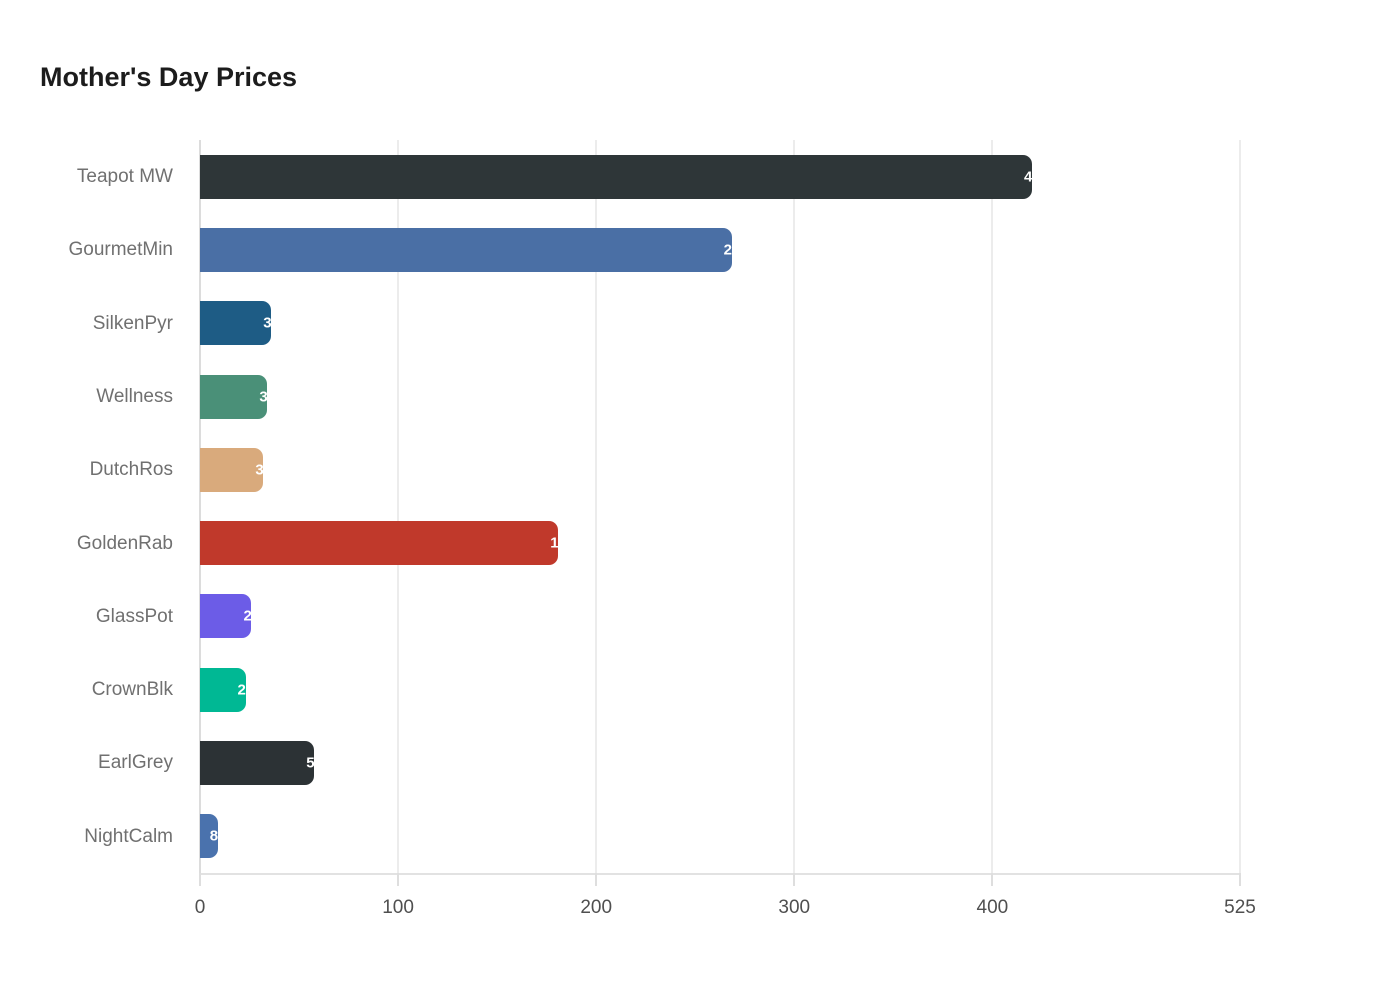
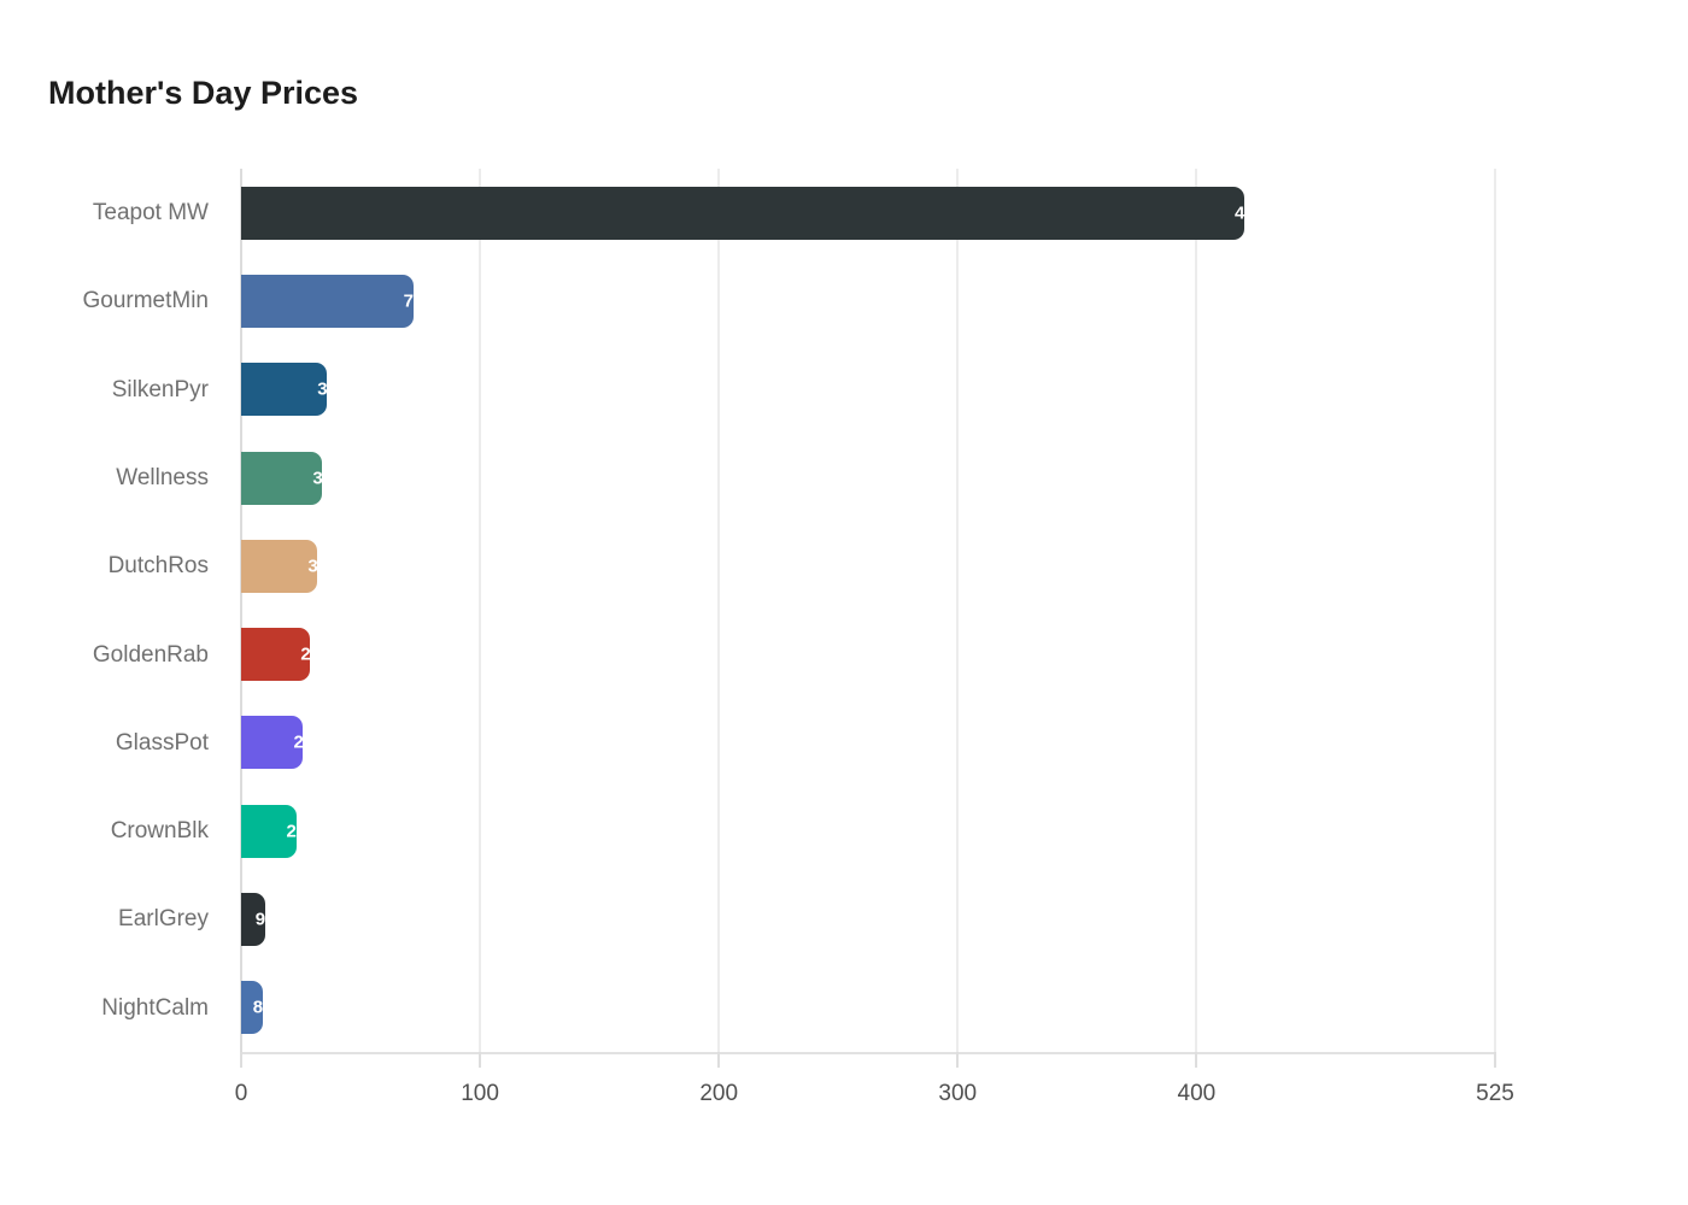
GourmetMin: 268.39 -> 71.99
GoldenRab: 180.84 -> 28.99
EarlGrey: 57.65 -> 9.99
